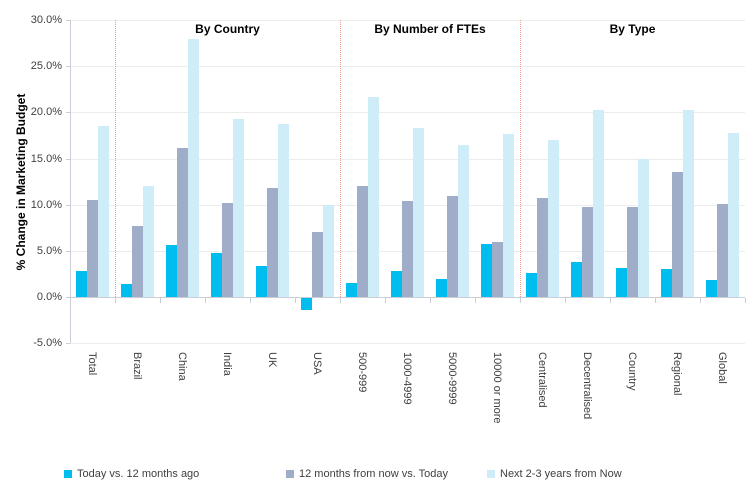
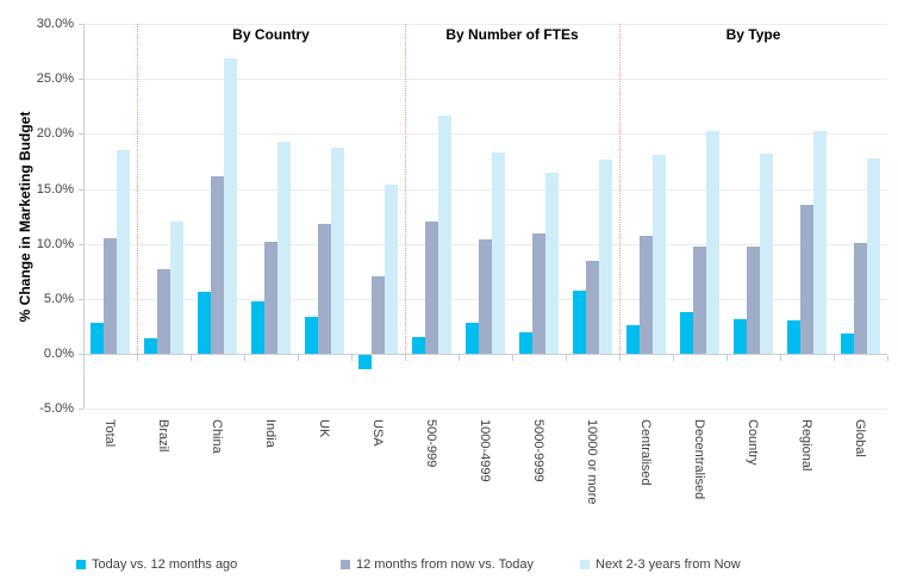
Next 2-3 years from Now/China: 28% -> 27%
Next 2-3 years from Now/USA: 10% -> 15%
12 months from now vs. Today/10000 or more: 6% -> 8%
Next 2-3 years from Now/Centralised: 17% -> 18%
Next 2-3 years from Now/Country: 15% -> 18%
